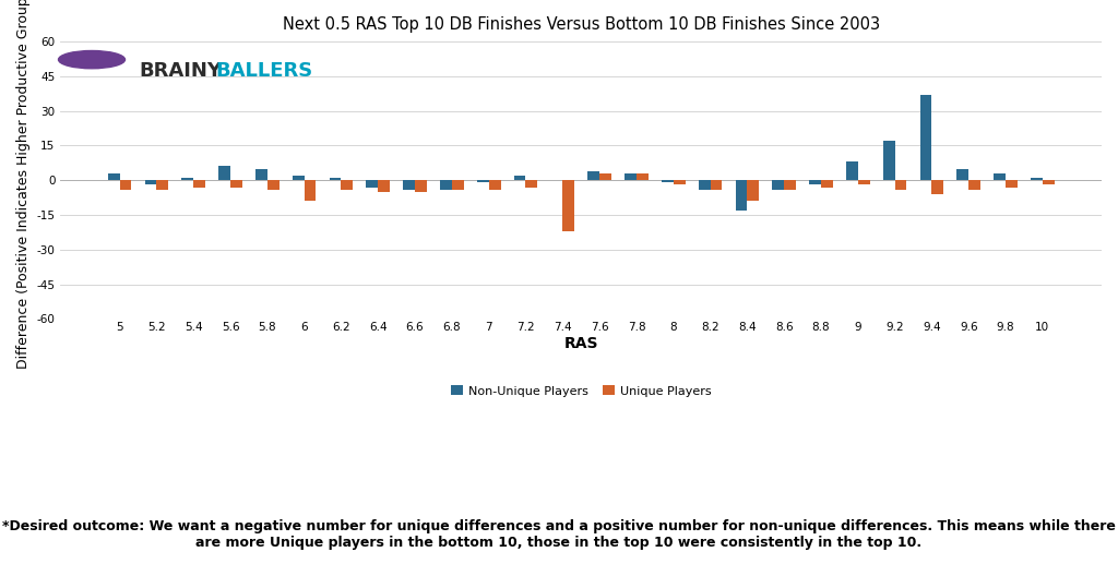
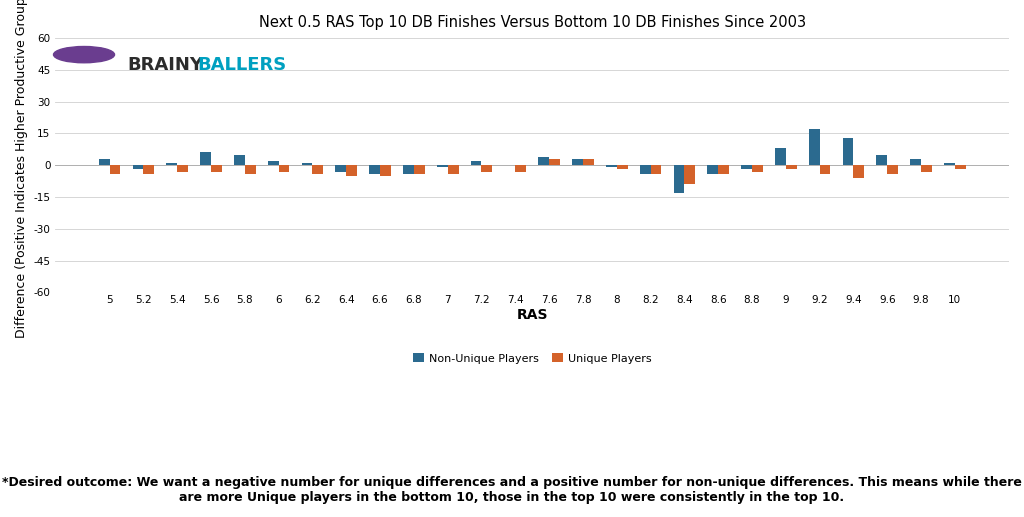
Unique Players/6: -9 -> -3
Unique Players/7.4: -22 -> -3
Non-Unique Players/9.4: 37 -> 13
